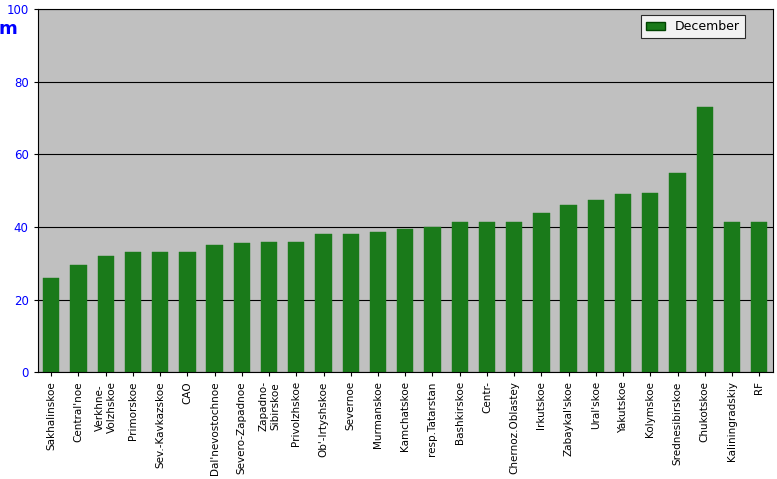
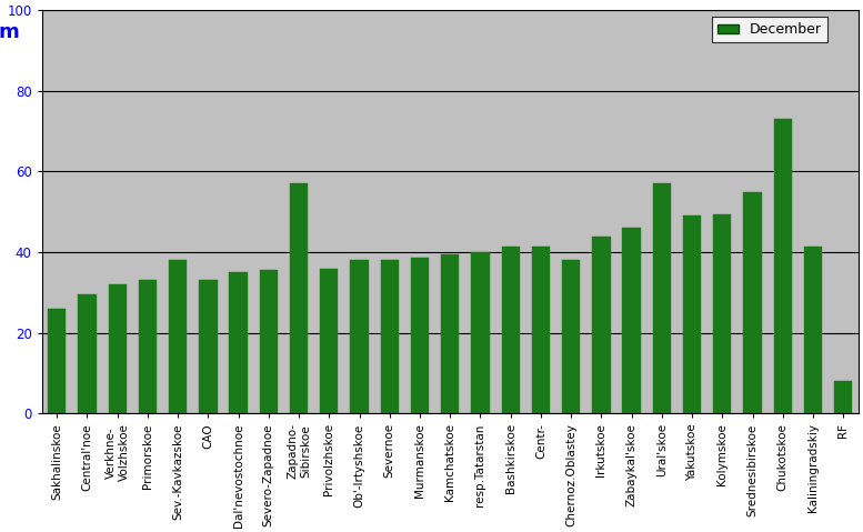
Sev.-Kavkazskoe: 33.0 -> 38.0
Zapadno- Sibirskoe: 36.0 -> 57.0
Chernoz.Oblastey: 41.5 -> 38.0
Ural'skoe: 47.5 -> 57.0
RF: 41.5 -> 8.0
